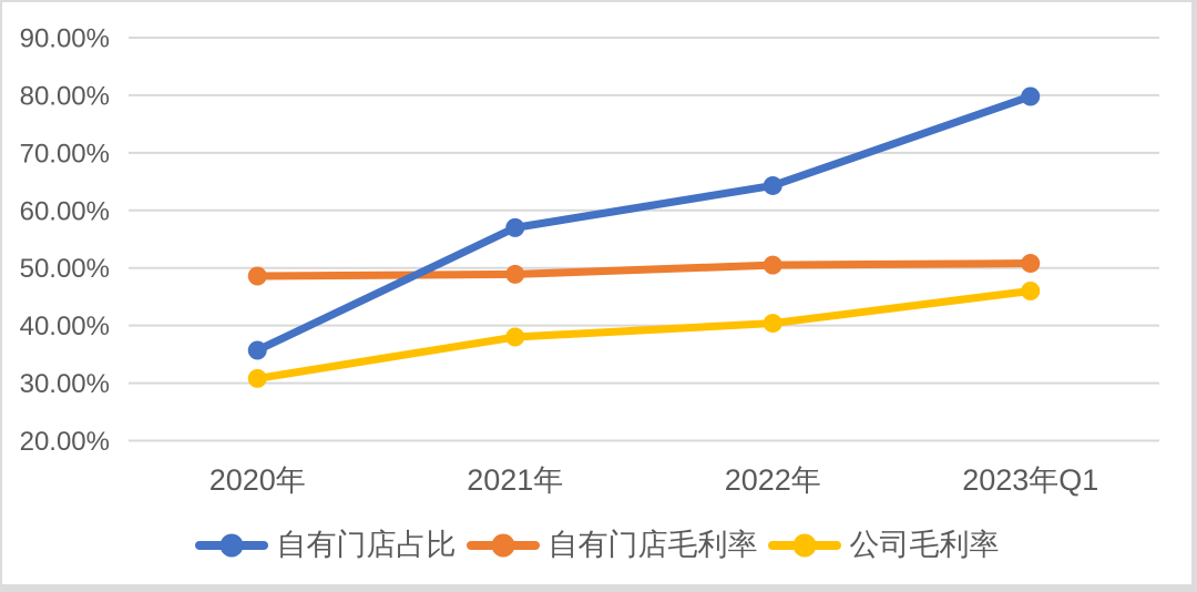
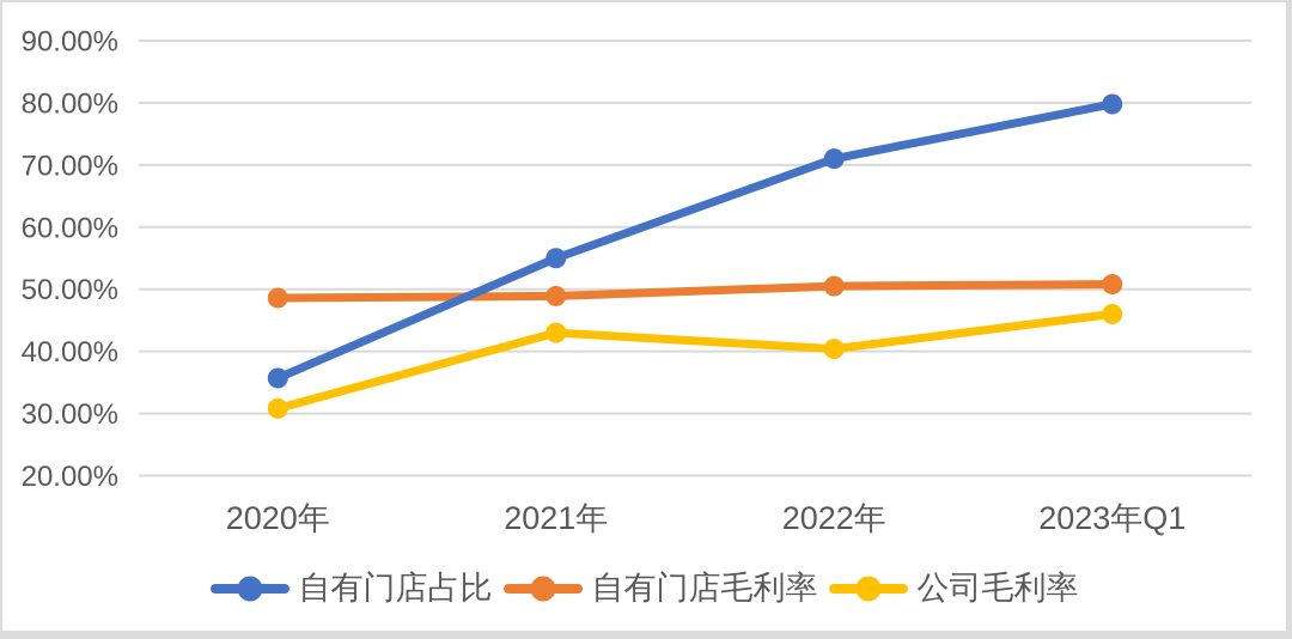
自有门店占比/2021年: 57% -> 55%
公司毛利率/2021年: 38% -> 43%
自有门店占比/2022年: 64% -> 71%
